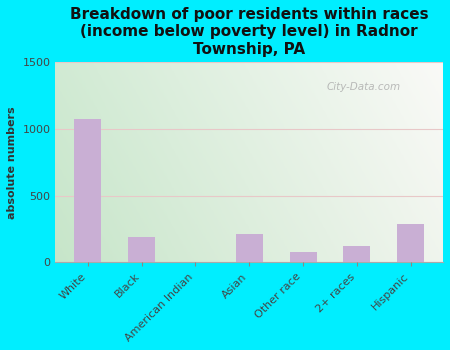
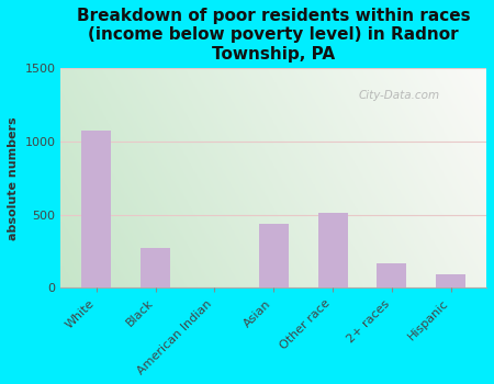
Black: 190 -> 270
Asian: 210 -> 440
Other race: 80 -> 510
2+ races: 120 -> 170
Hispanic: 280 -> 90
